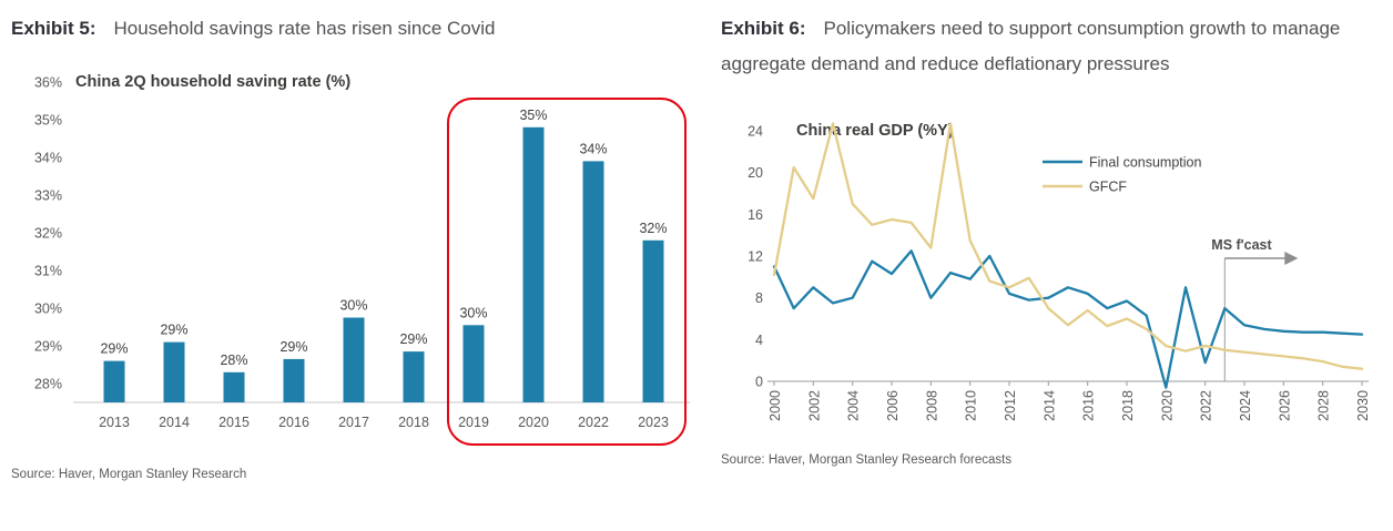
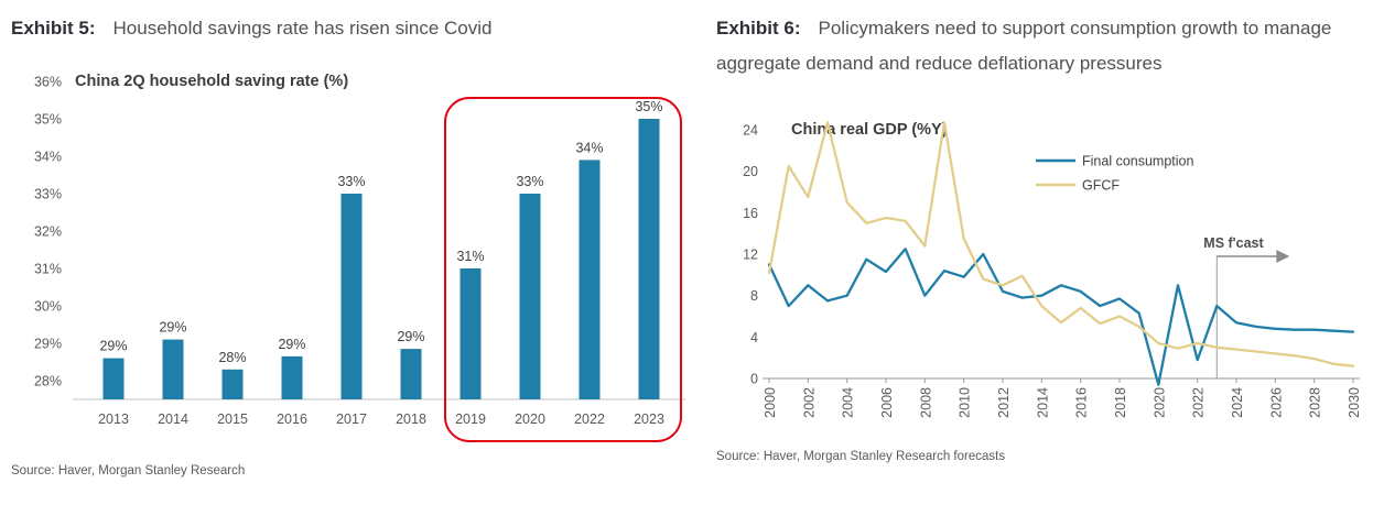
China 2Q household saving rate (%)/2017: 30% -> 33%
China 2Q household saving rate (%)/2019: 30% -> 31%
China 2Q household saving rate (%)/2020: 35% -> 33%
China 2Q household saving rate (%)/2023: 32% -> 35%
